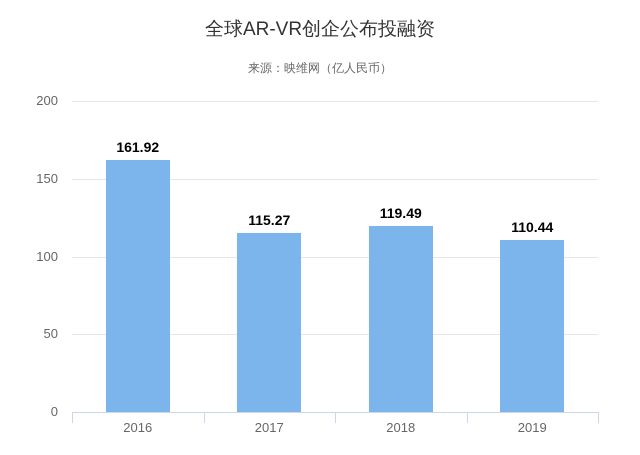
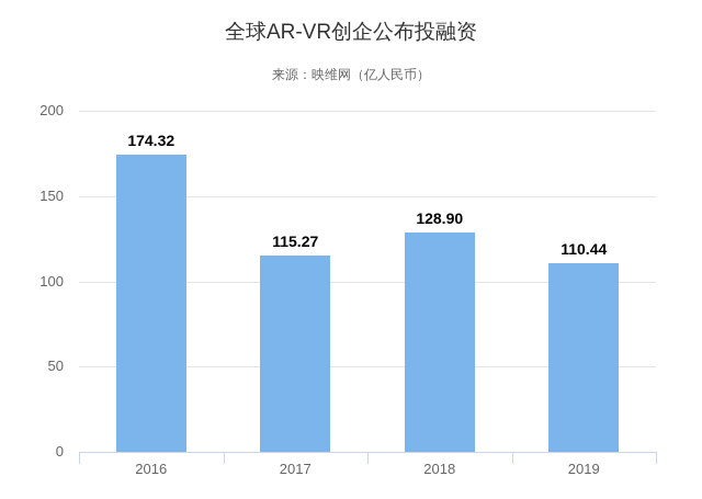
2016: 161.92 -> 174.32
2018: 119.49 -> 128.90
